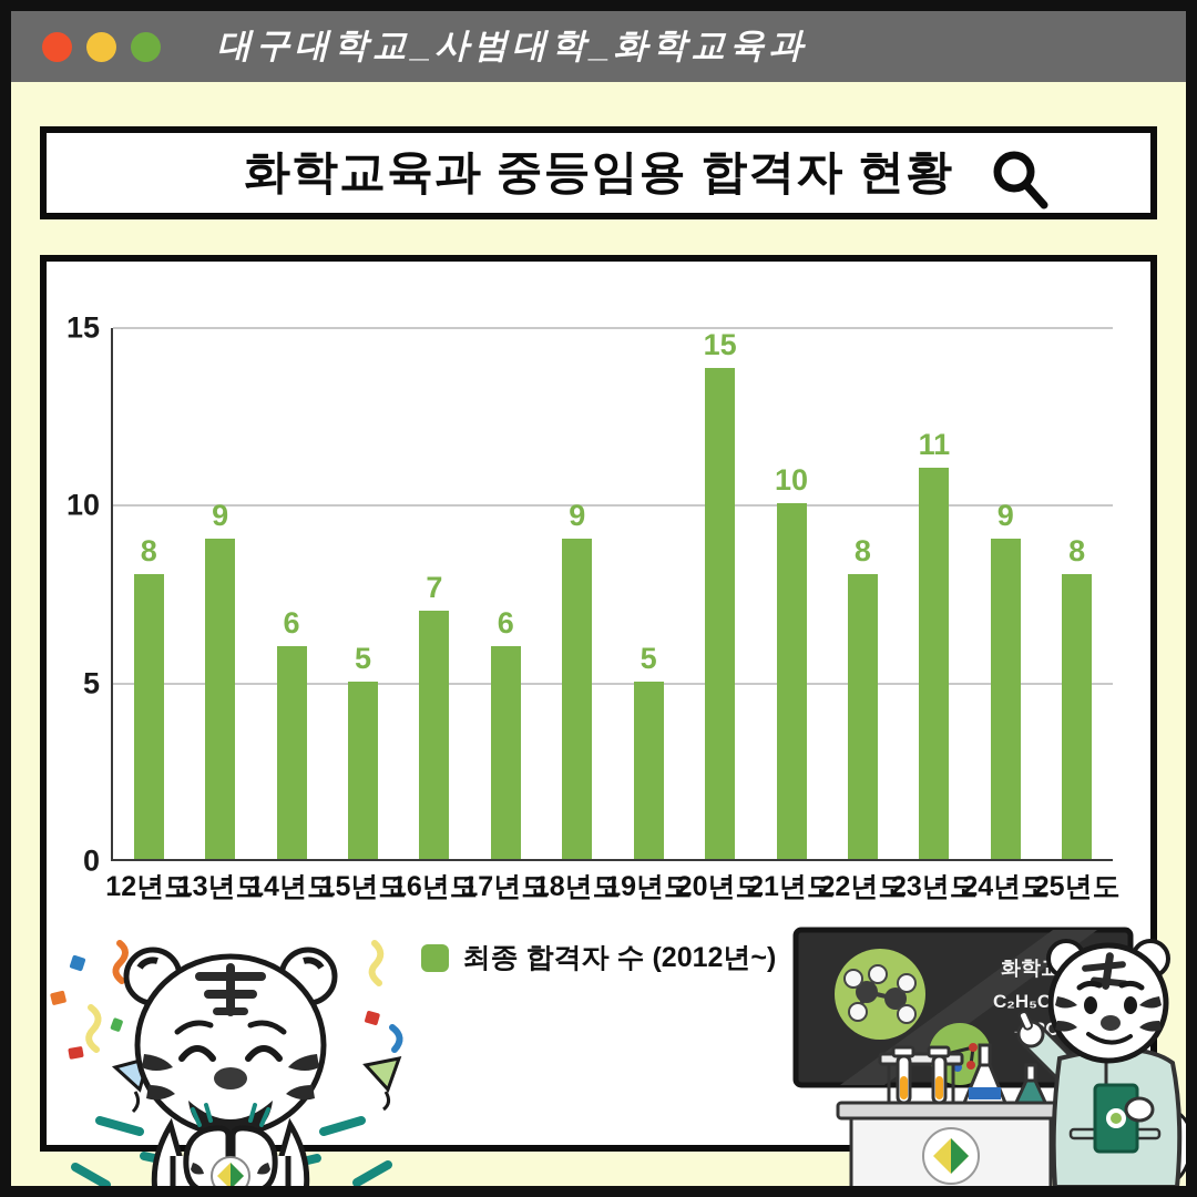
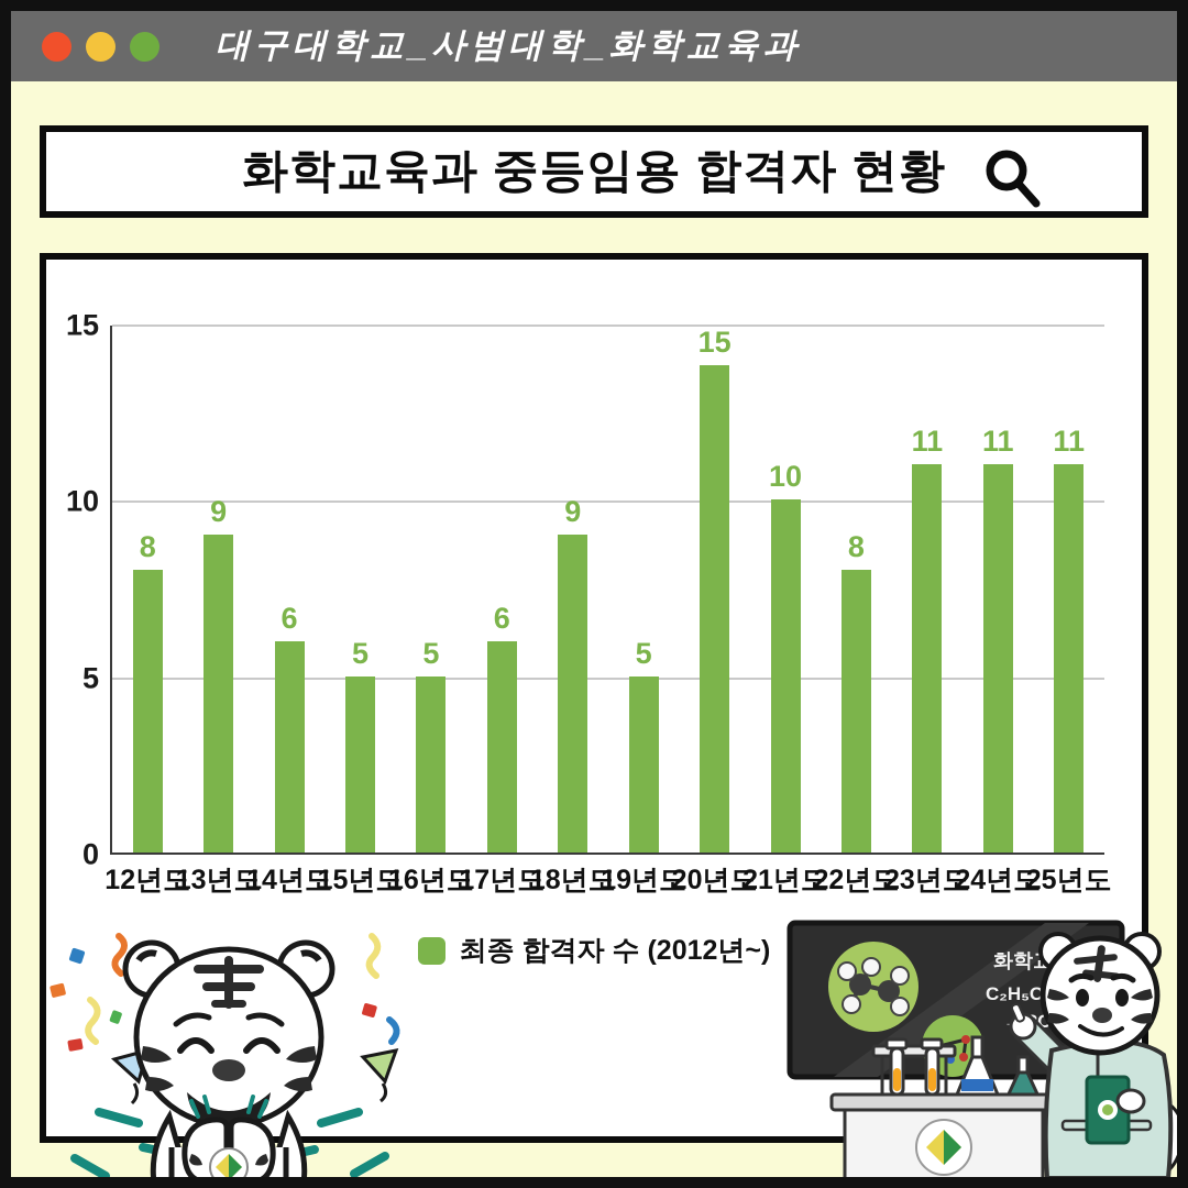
16년도: 7 -> 5
24년도: 9 -> 11
25년도: 8 -> 11
